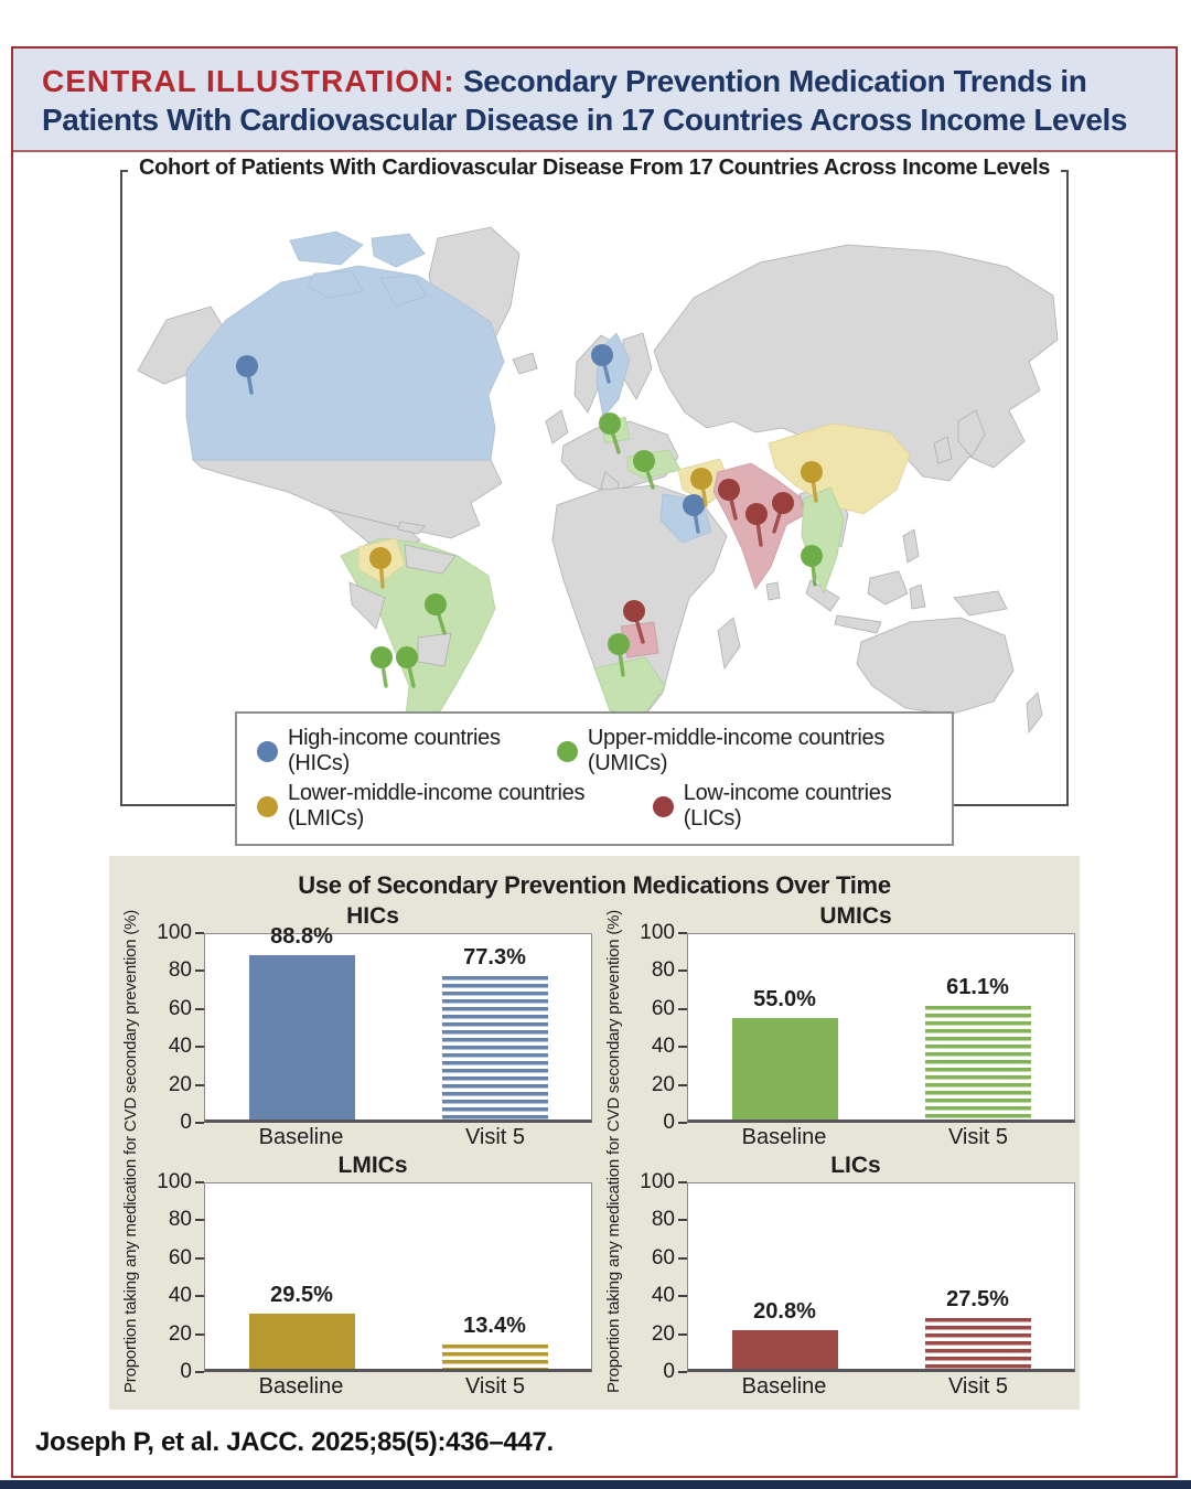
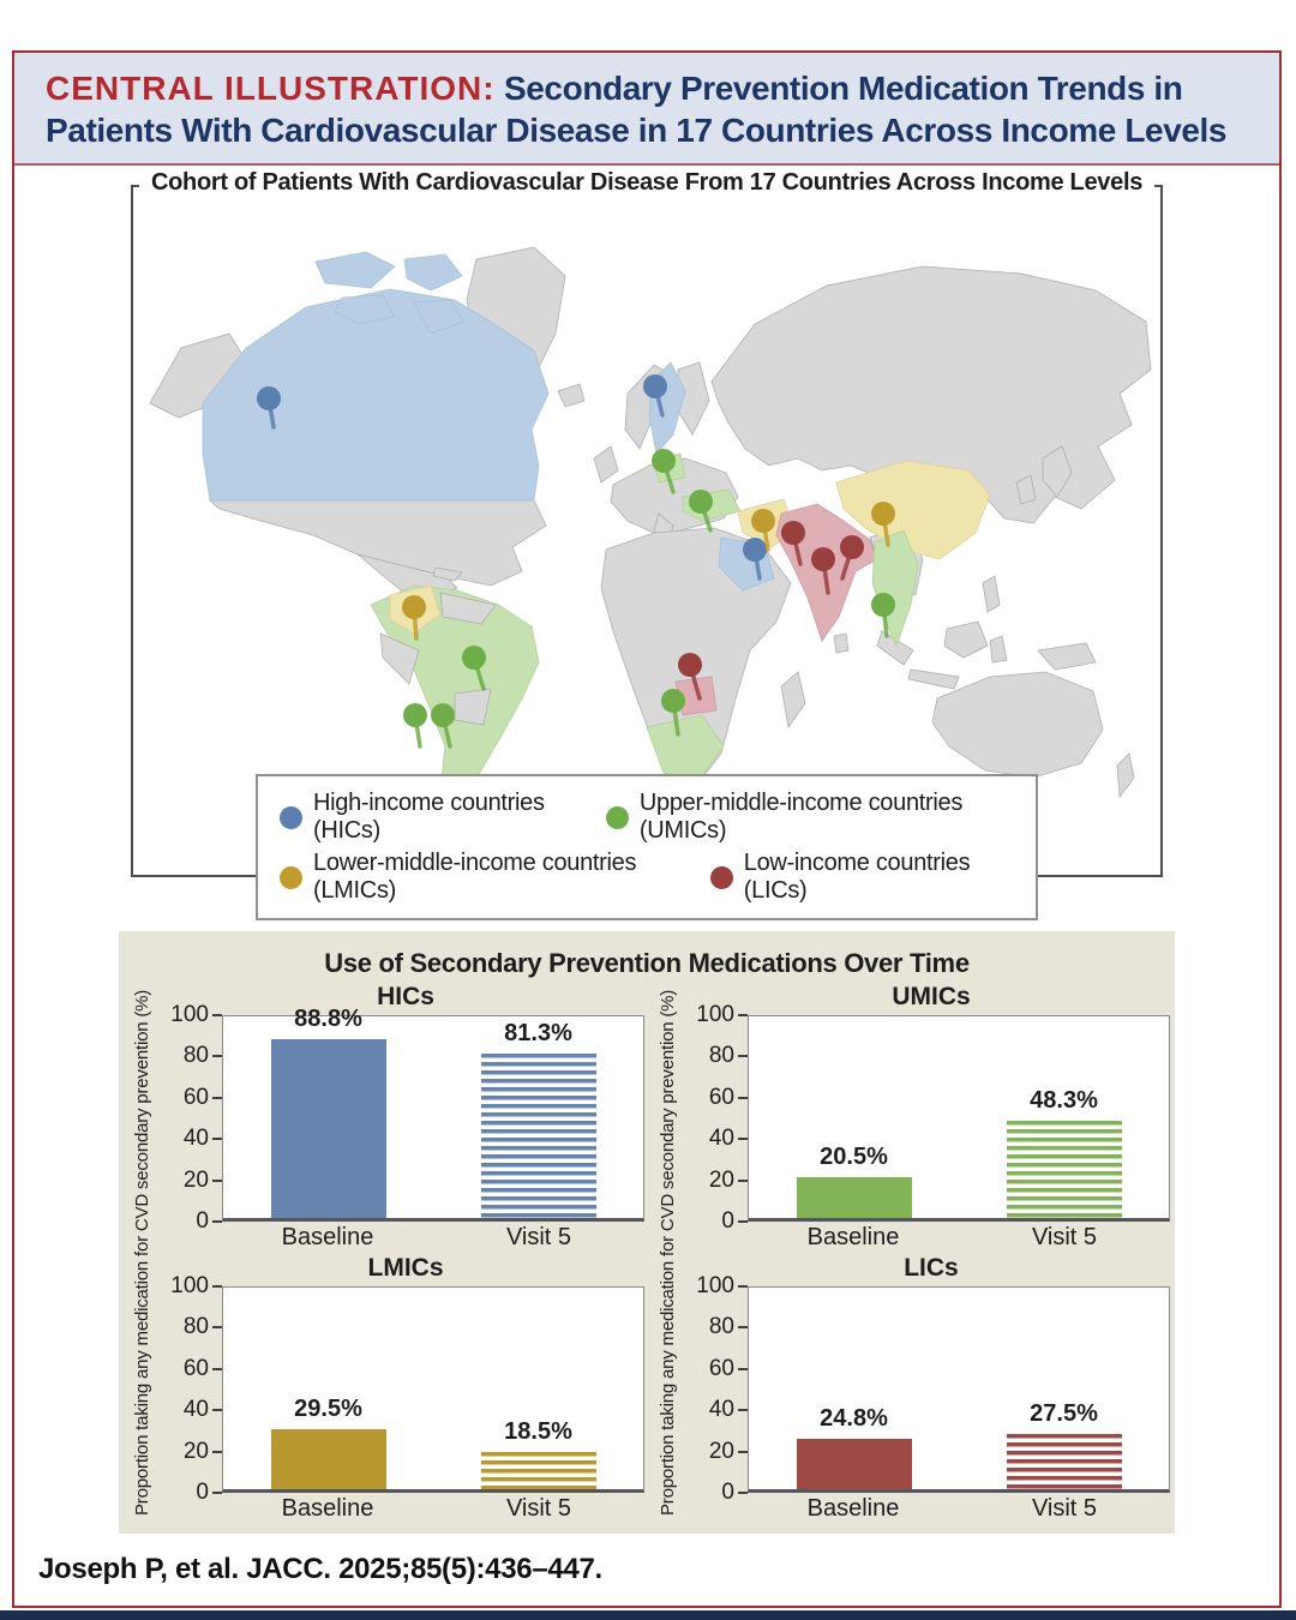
HICs/Visit 5: 77.3% -> 81.3%
UMICs/Baseline: 55.0% -> 20.5%
UMICs/Visit 5: 61.1% -> 48.3%
LMICs/Visit 5: 13.4% -> 18.5%
LICs/Baseline: 20.8% -> 24.8%
